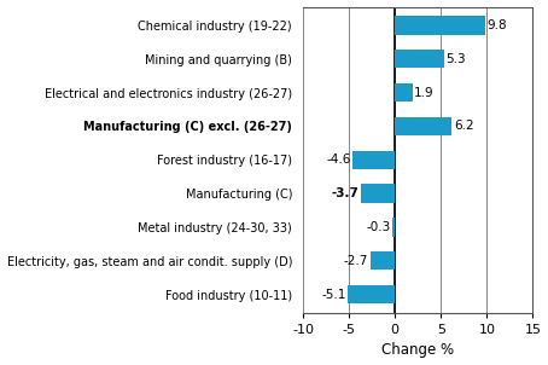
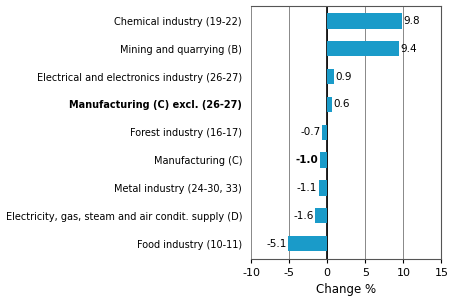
Mining and quarrying (B): 5.3 -> 9.4
Electrical and electronics industry (26-27): 1.9 -> 0.9
Manufacturing (C) excl. (26-27): 6.2 -> 0.6
Forest industry (16-17): -4.6 -> -0.7
Manufacturing (C): -3.7 -> -1.0
Metal industry (24-30, 33): -0.3 -> -1.1
Electricity, gas, steam and air condit. supply (D): -2.7 -> -1.6
